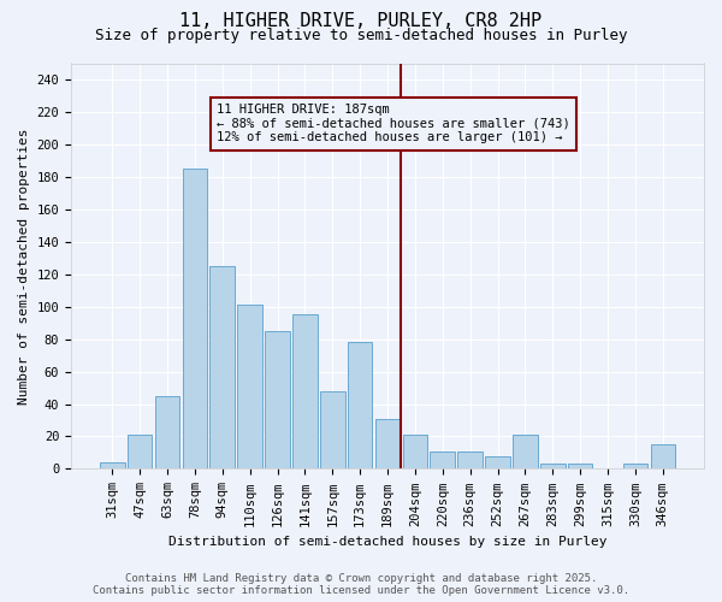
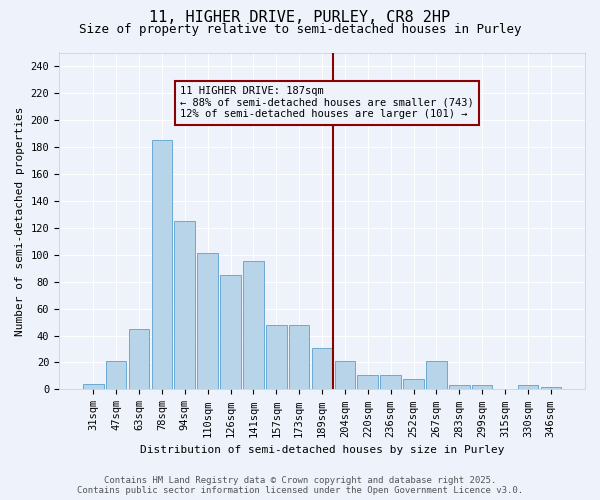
173sqm: 78 -> 48
346sqm: 15 -> 2
